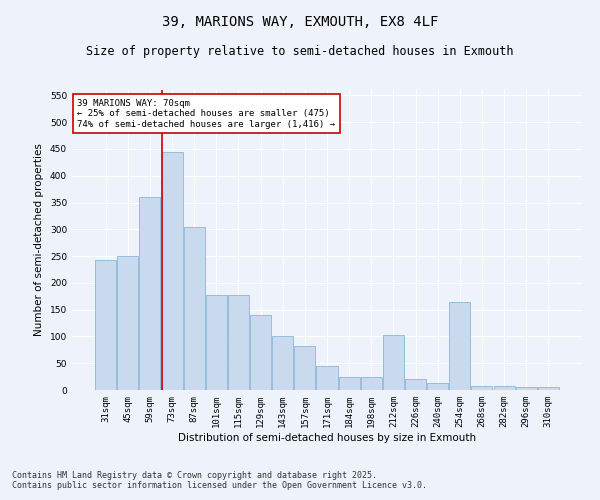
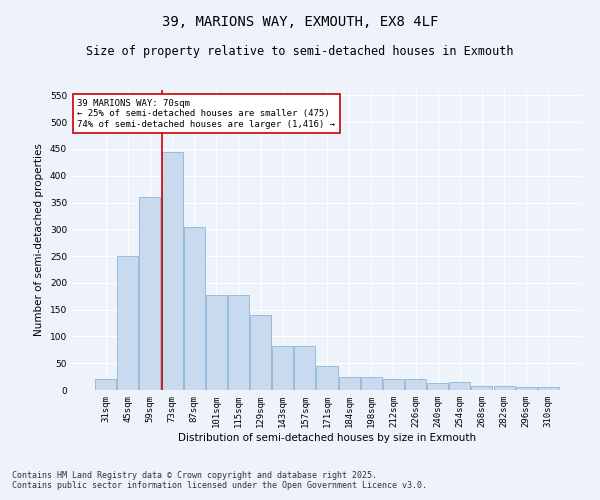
31sqm: 242 -> 20
143sqm: 100 -> 83
212sqm: 102 -> 20
254sqm: 164 -> 15
